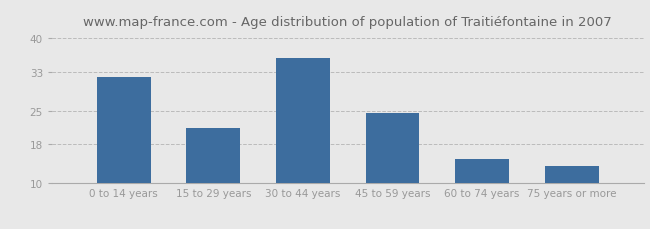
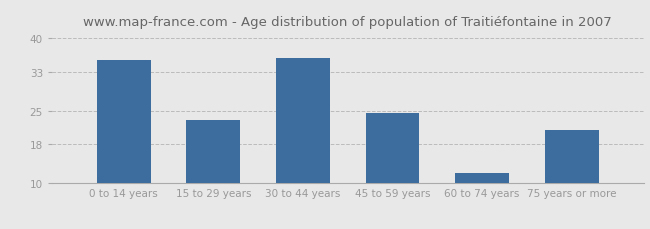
0 to 14 years: 32.0 -> 35.5
15 to 29 years: 21.5 -> 23.0
60 to 74 years: 15.0 -> 12.0
75 years or more: 13.5 -> 21.0
